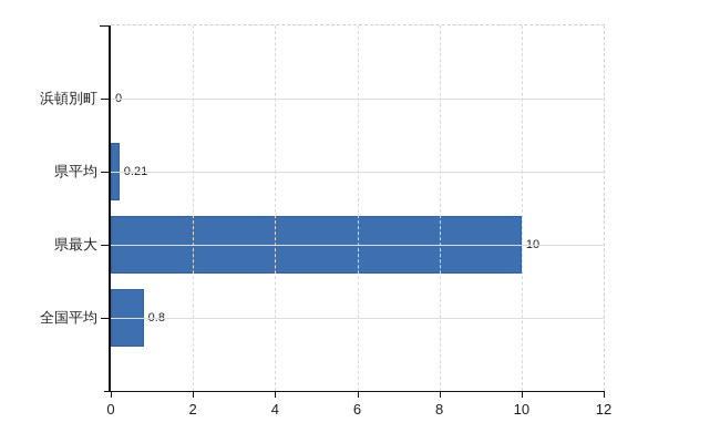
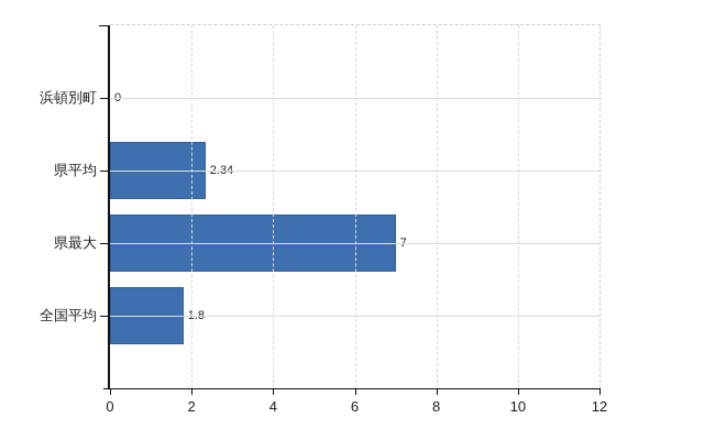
県平均: 0.21 -> 2.34
県最大: 10 -> 7
全国平均: 0.8 -> 1.8
